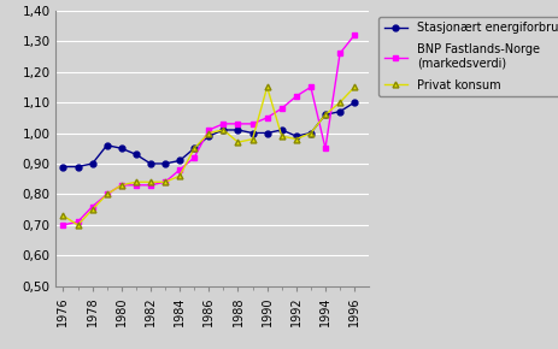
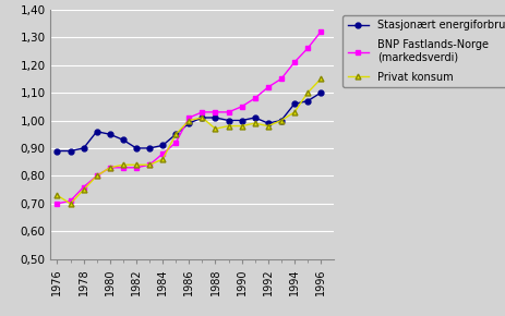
Privat konsum/1990: 1,15 -> 0,98
BNP Fastlands-Norge (markedsverdi)/1994: 0,95 -> 1,21
Privat konsum/1994: 1,06 -> 1,03
